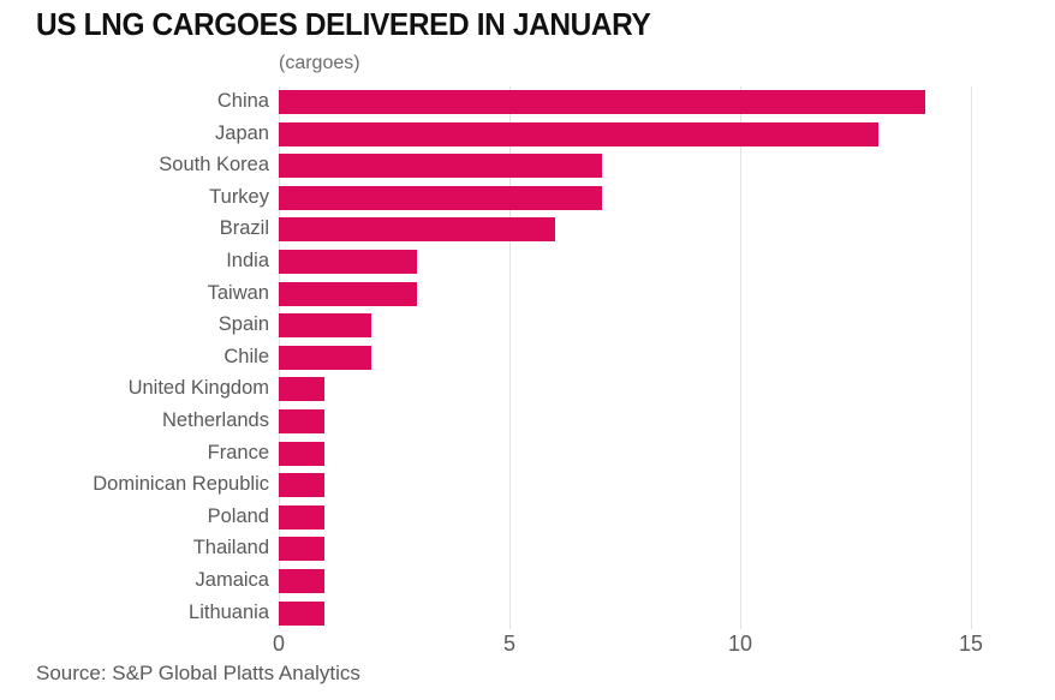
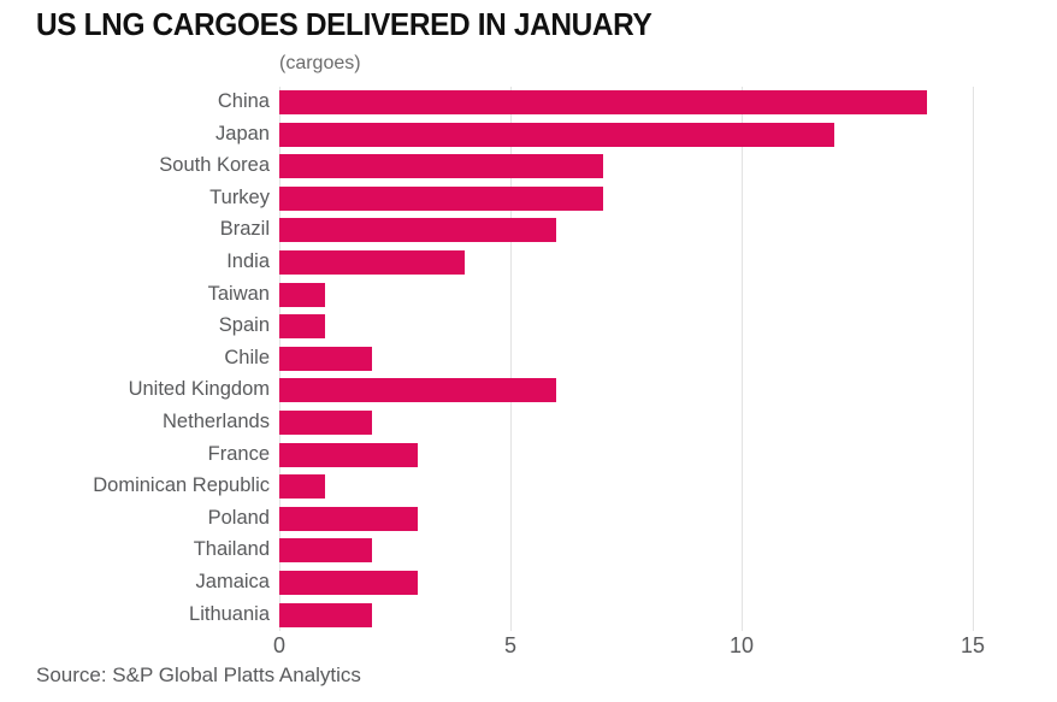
Japan: 13 -> 12
India: 3 -> 4
Taiwan: 3 -> 1
Spain: 2 -> 1
United Kingdom: 1 -> 6
Netherlands: 1 -> 2
France: 1 -> 3
Poland: 1 -> 3
Thailand: 1 -> 2
Jamaica: 1 -> 3
Lithuania: 1 -> 2
